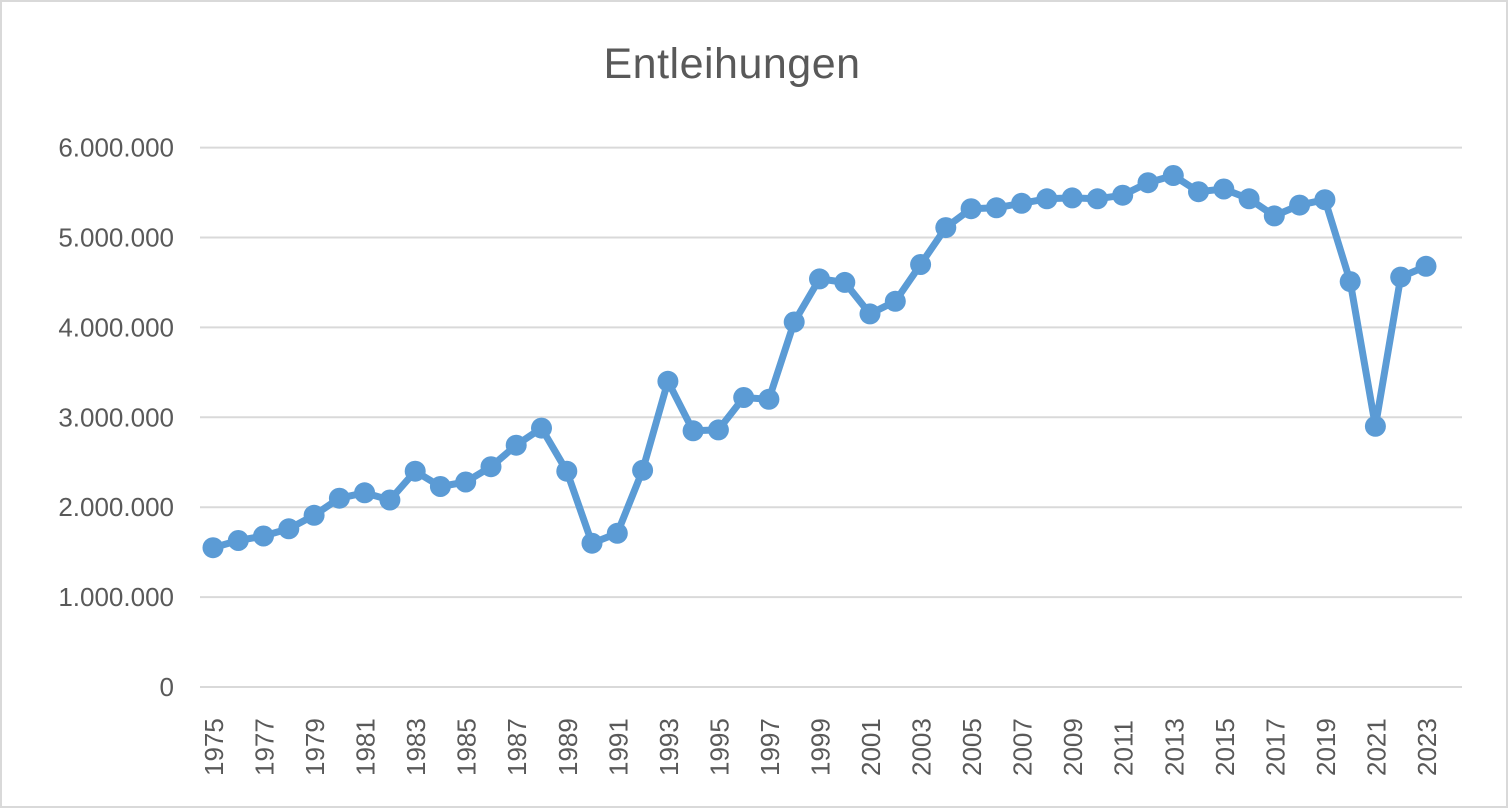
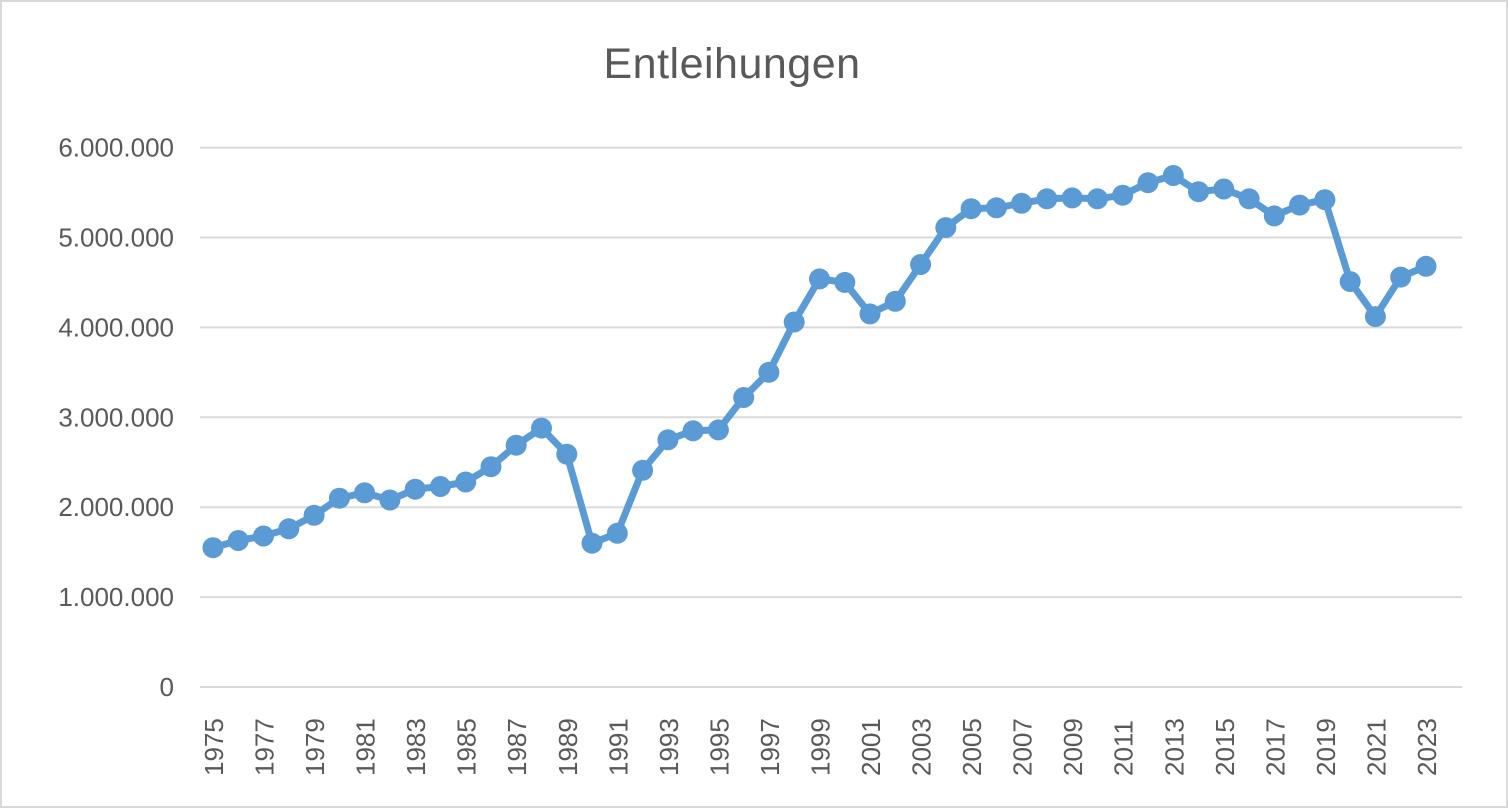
1983: 2400000 -> 2200000
1989: 2400000 -> 2600000
1993: 3400000 -> 2800000
1997: 3200000 -> 3500000
2021: 2900000 -> 4100000
